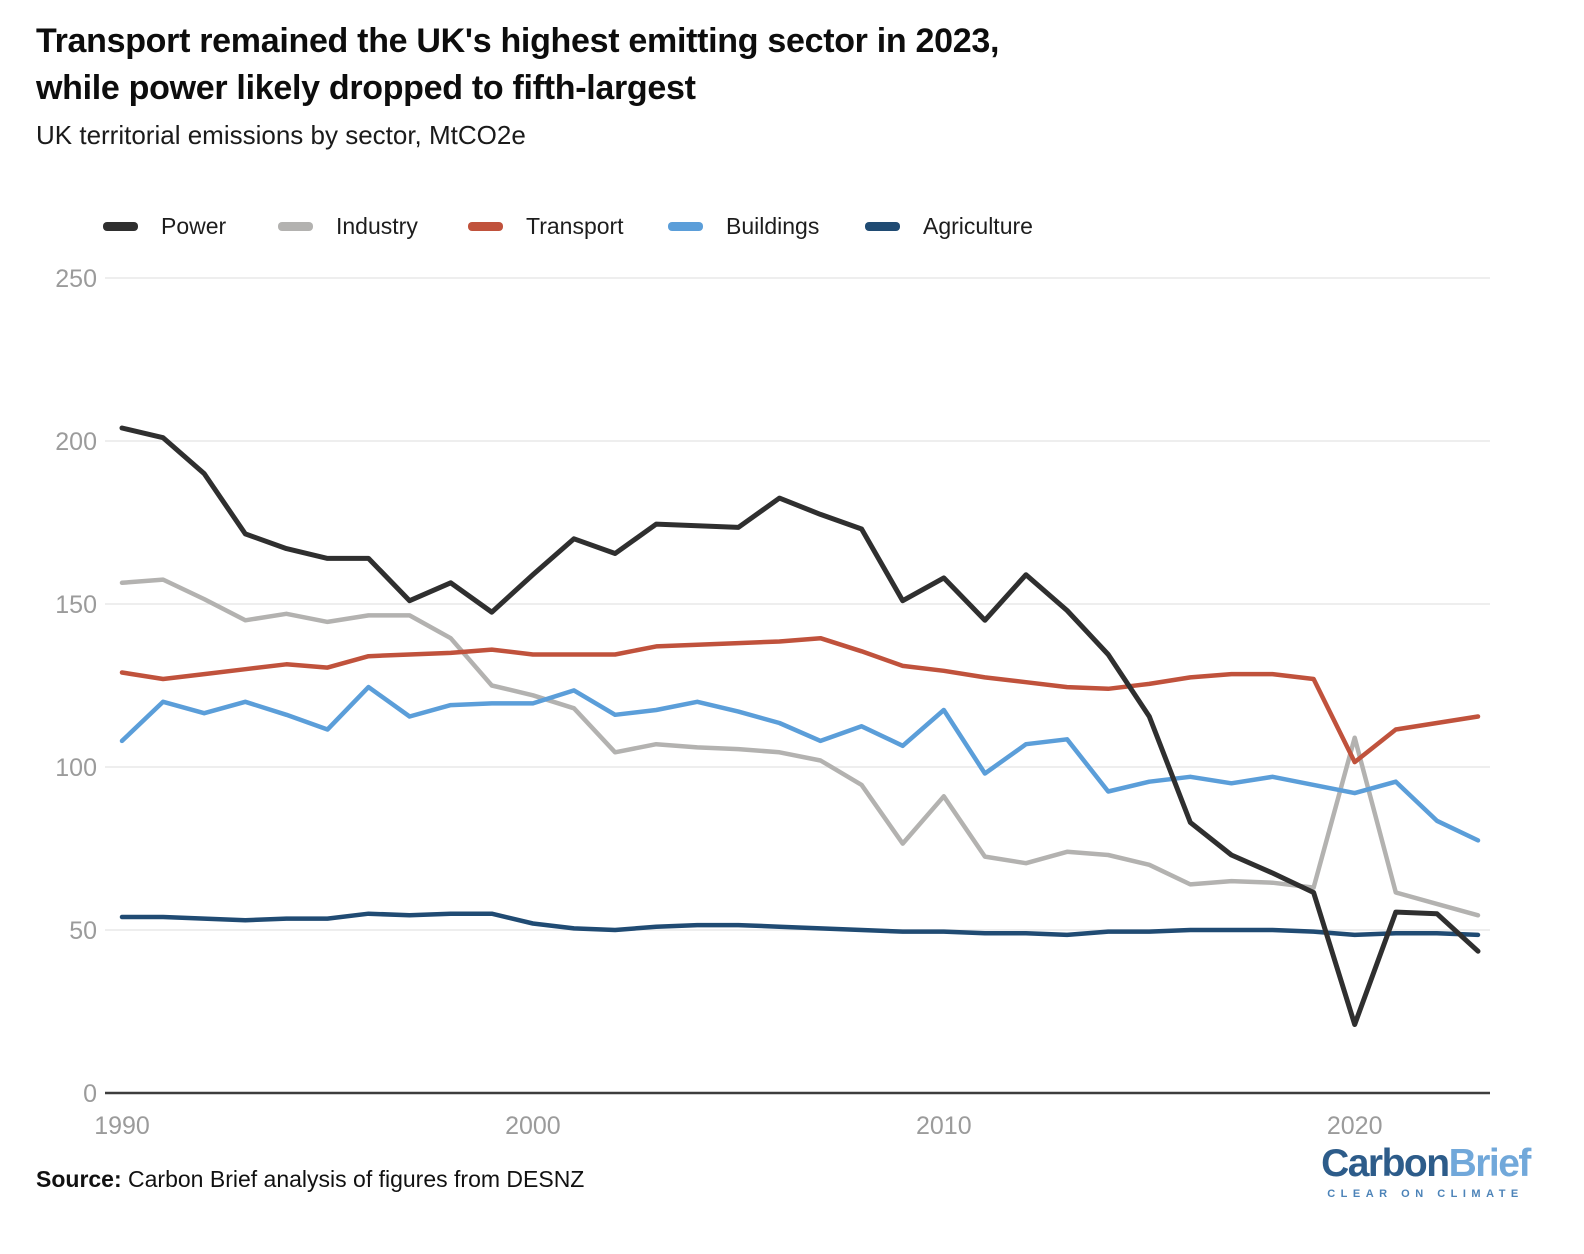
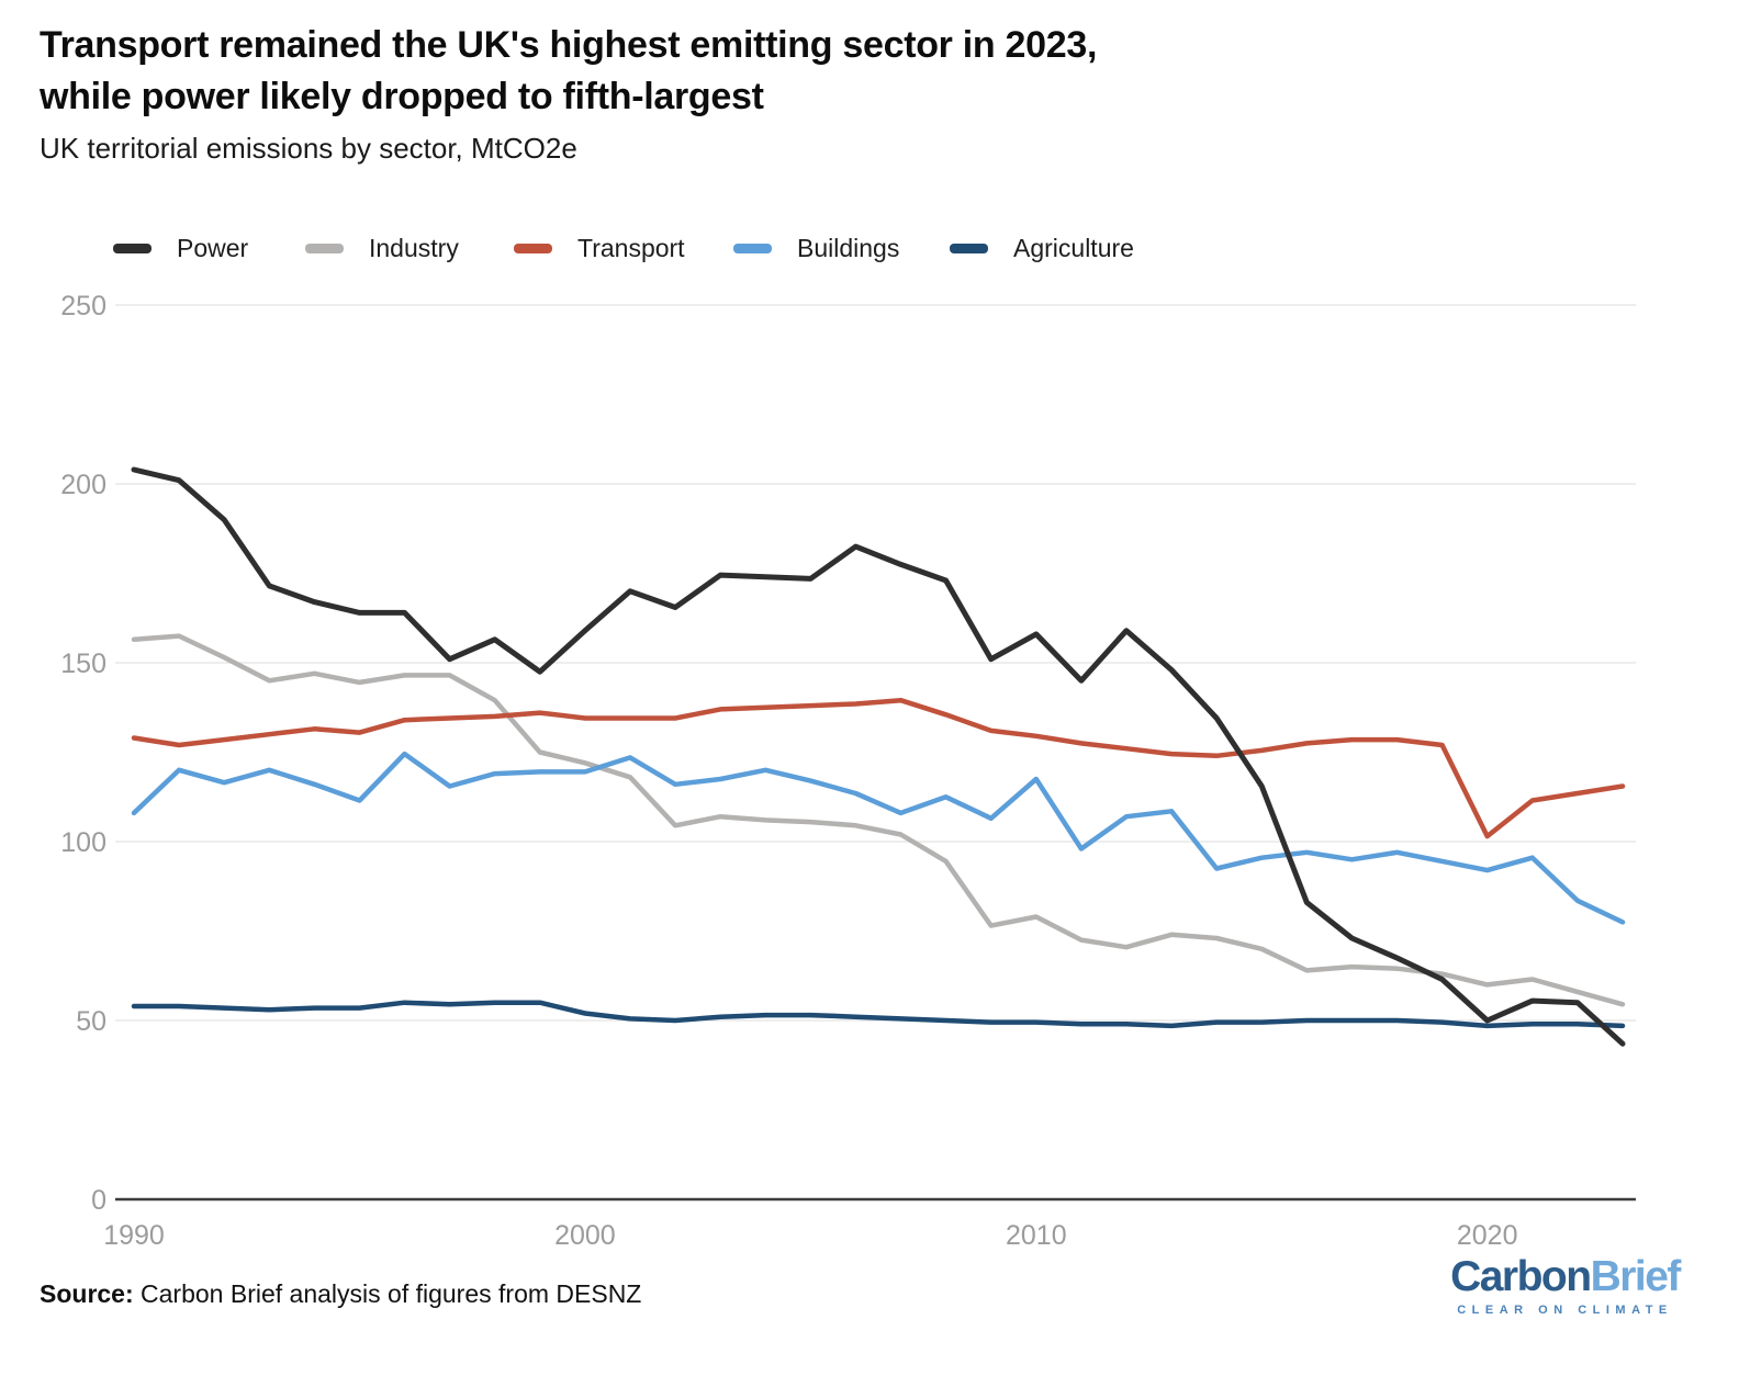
Industry/2010: 91 -> 79
Power/2020: 21 -> 50
Industry/2020: 109 -> 60
